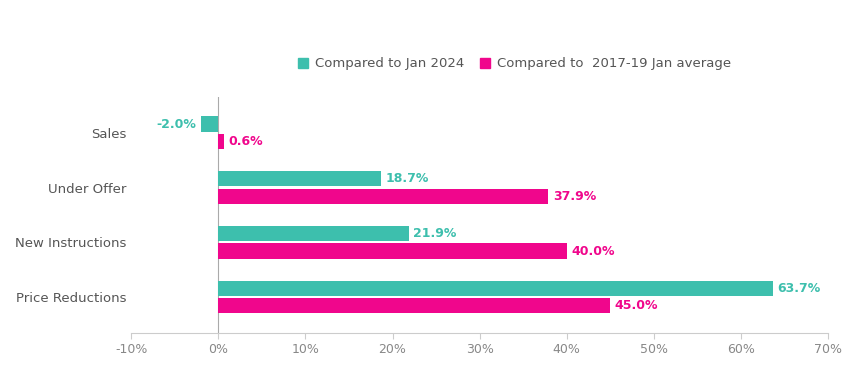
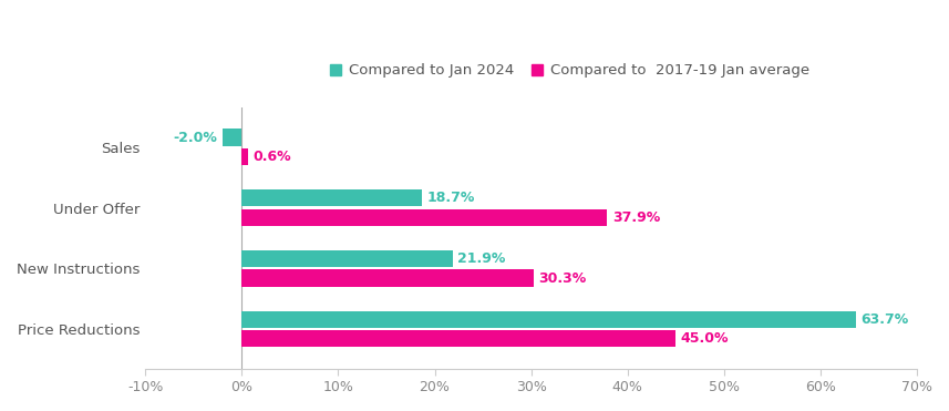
Compared to 2017-19 Jan average/New Instructions: 40.0% -> 30.3%
